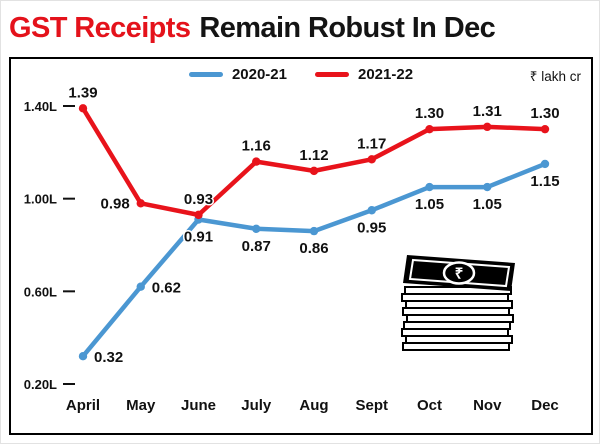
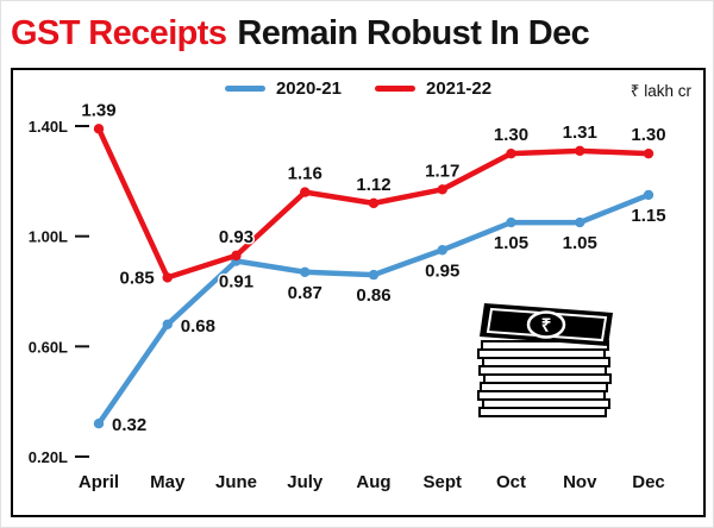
2020-21/May: 0.62 -> 0.68
2021-22/May: 0.98 -> 0.85
